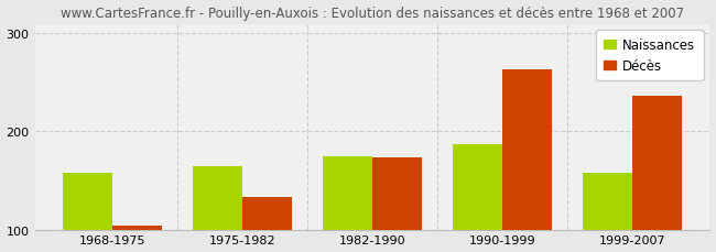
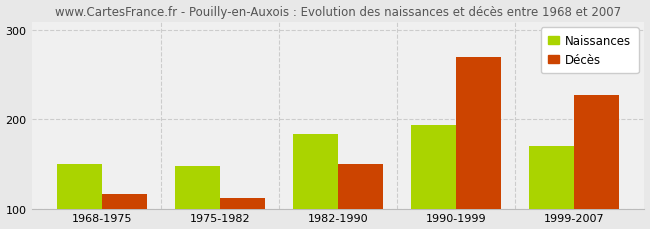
Naissances/1968-1975: 158 -> 150
Décès/1968-1975: 104 -> 116
Naissances/1975-1982: 165 -> 148
Décès/1975-1982: 133 -> 112
Naissances/1982-1990: 175 -> 184
Décès/1982-1990: 174 -> 150
Naissances/1990-1999: 187 -> 194
Décès/1990-1999: 263 -> 270
Naissances/1999-2007: 158 -> 170
Décès/1999-2007: 237 -> 228
